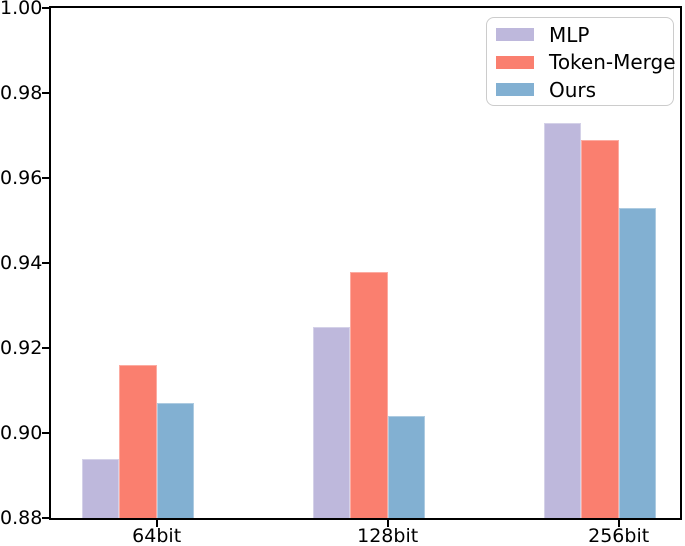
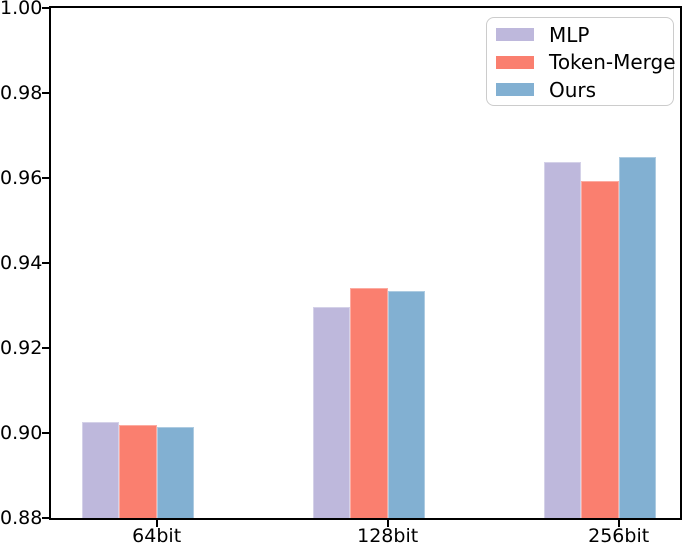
MLP/64bit: 0.894 -> 0.903
Token-Merge/64bit: 0.916 -> 0.902
Ours/64bit: 0.907 -> 0.901
MLP/128bit: 0.925 -> 0.930
Token-Merge/128bit: 0.938 -> 0.934
Ours/128bit: 0.904 -> 0.933
MLP/256bit: 0.973 -> 0.964
Token-Merge/256bit: 0.969 -> 0.959
Ours/256bit: 0.953 -> 0.965
